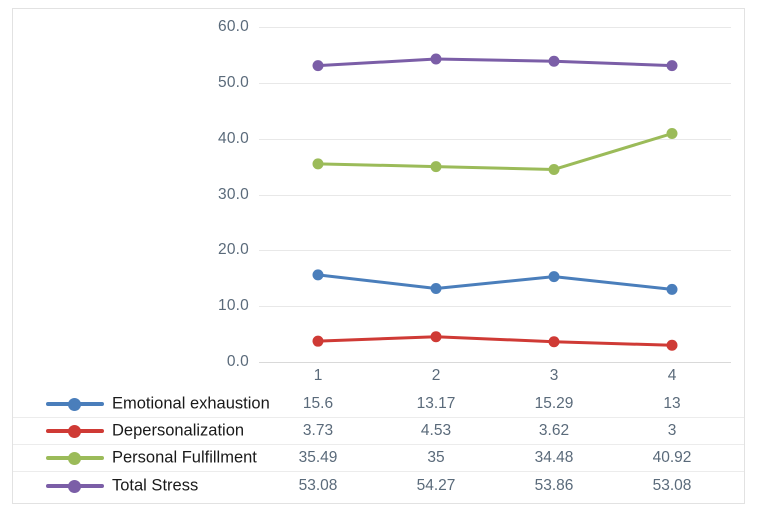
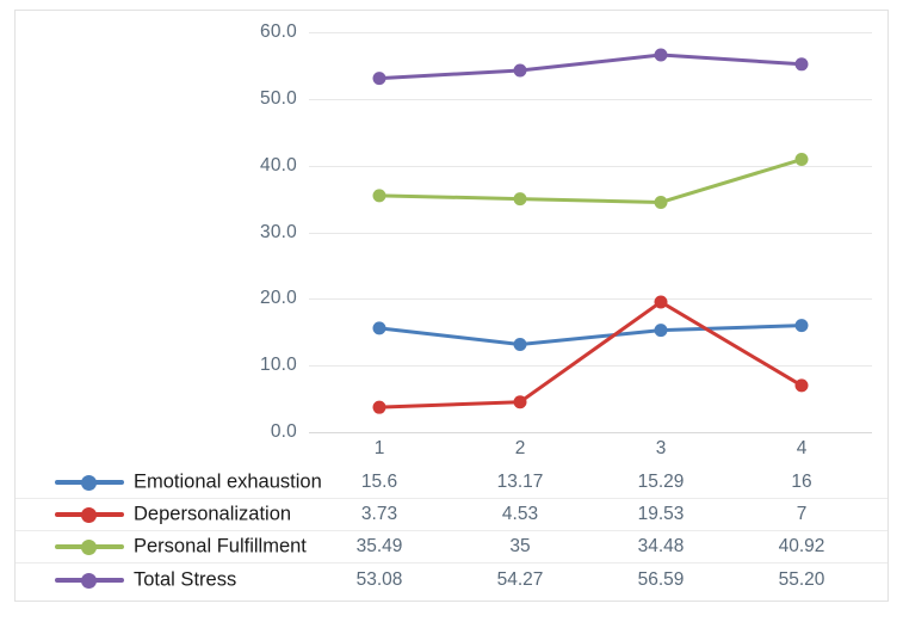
Depersonalization/3: 3.62 -> 19.53
Total Stress/3: 53.86 -> 56.59
Emotional exhaustion/4: 13 -> 16
Depersonalization/4: 3 -> 7
Total Stress/4: 53.08 -> 55.20
